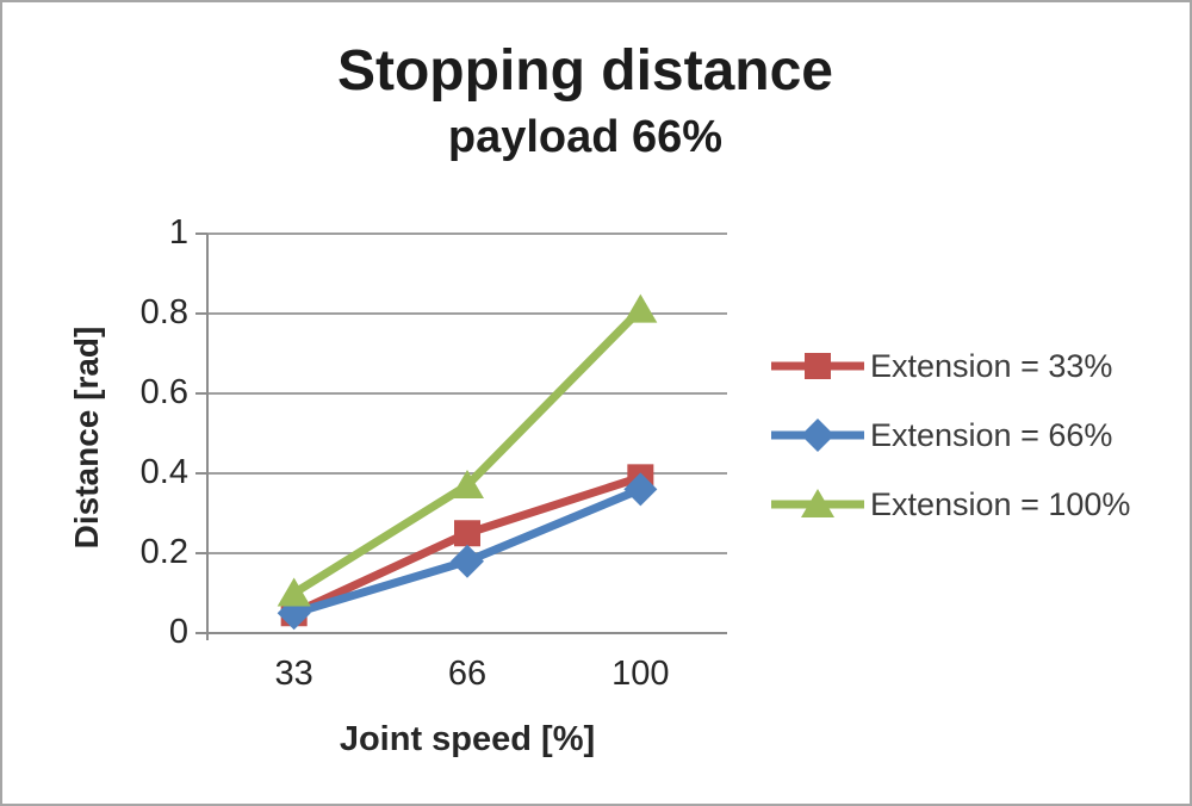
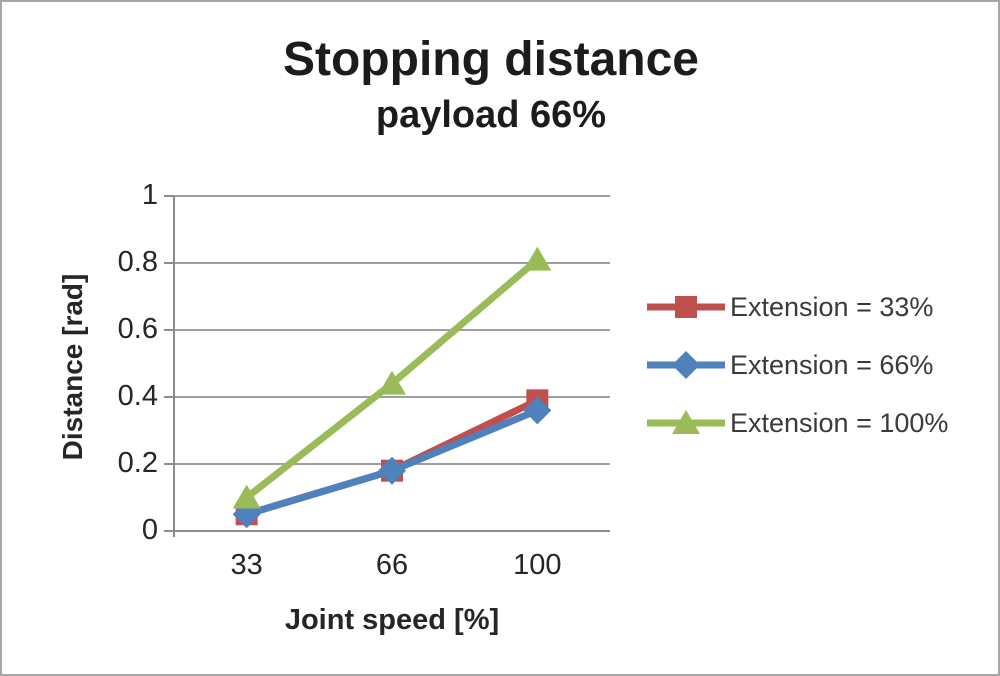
Extension = 33%/66: 0.25 -> 0.18
Extension = 100%/66: 0.37 -> 0.44
